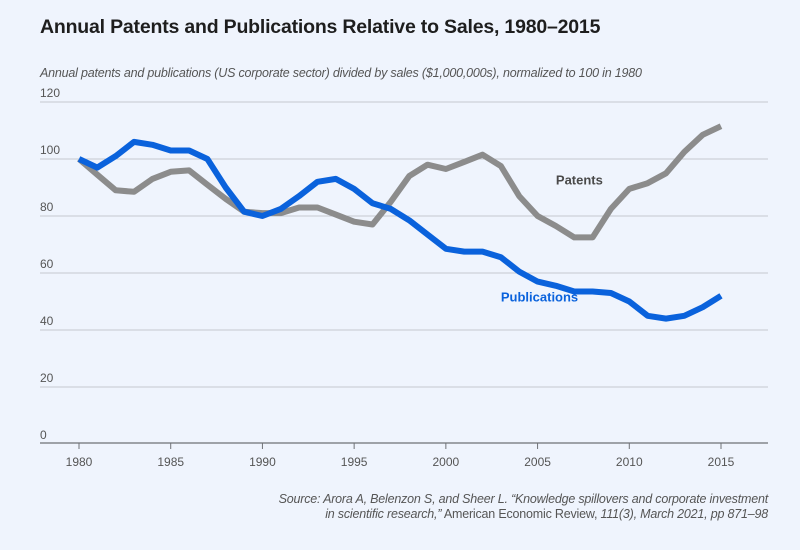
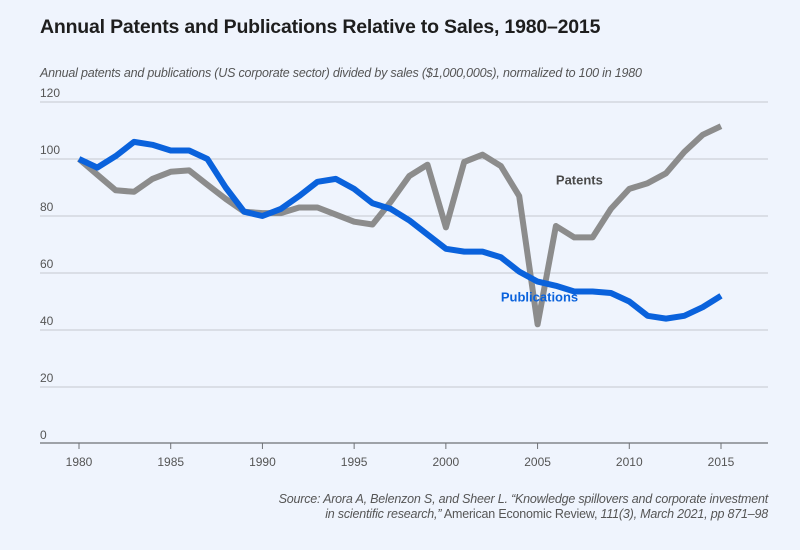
Patents/2000: 96 -> 76
Patents/2005: 80 -> 42
